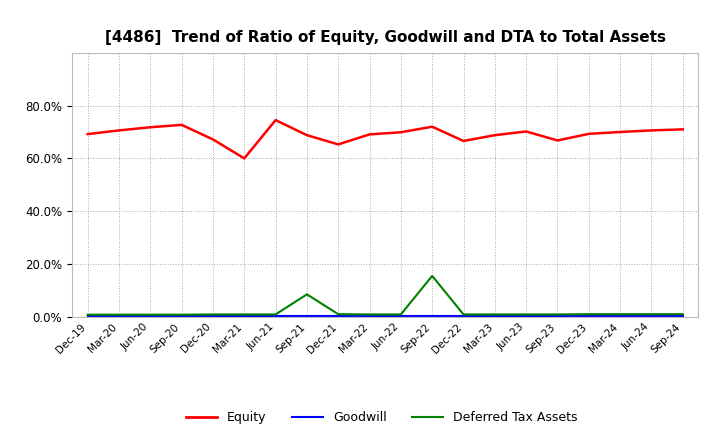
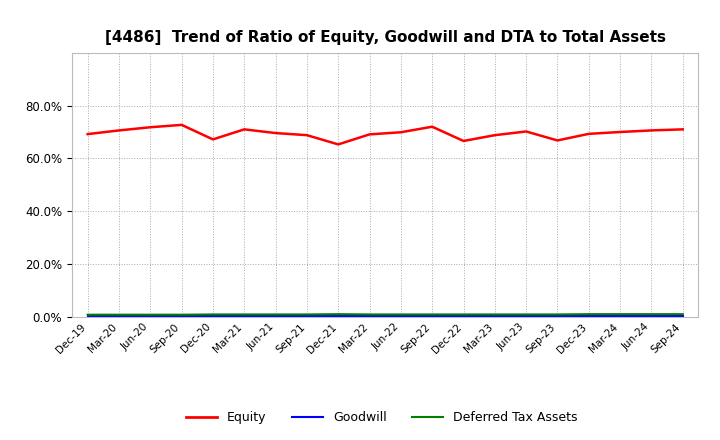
Equity/Mar-21: 60.0% -> 71.0%
Equity/Jun-21: 74.5% -> 69.6%
Deferred Tax Assets/Sep-21: 8.5% -> 0.9%
Deferred Tax Assets/Sep-22: 15.5% -> 0.9%
